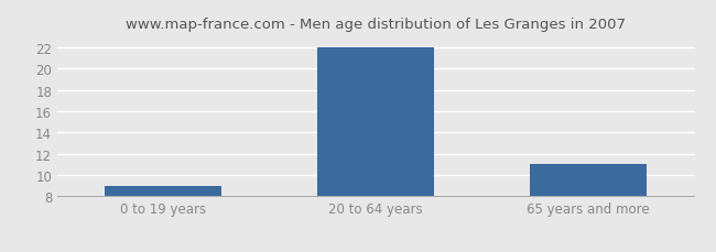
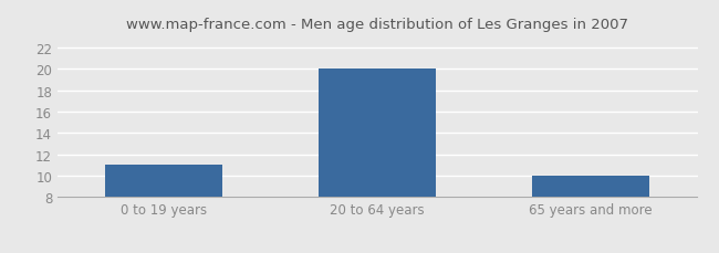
0 to 19 years: 9 -> 11
20 to 64 years: 22 -> 20
65 years and more: 11 -> 10
